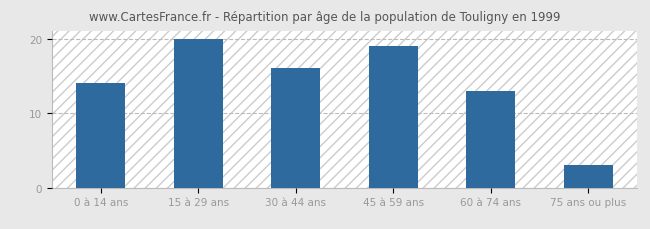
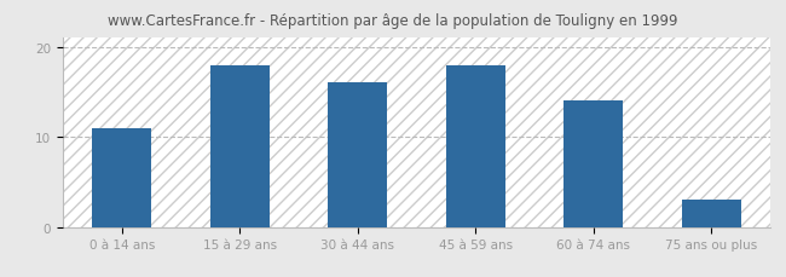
0 à 14 ans: 14 -> 11
15 à 29 ans: 20 -> 18
45 à 59 ans: 19 -> 18
60 à 74 ans: 13 -> 14
